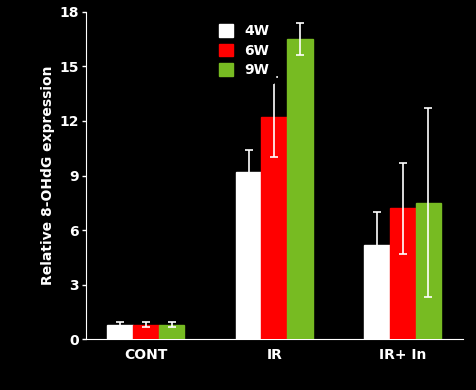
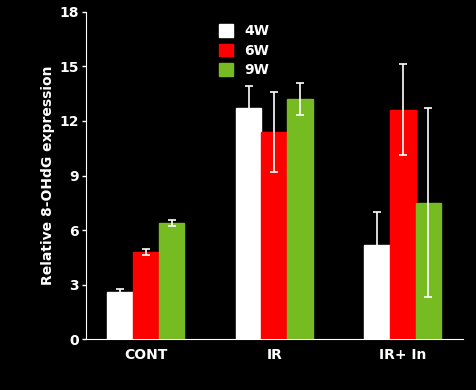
4W/CONT: 0.8 -> 2.6
6W/CONT: 0.8 -> 4.8
9W/CONT: 0.8 -> 6.4
4W/IR: 9.2 -> 12.7
6W/IR: 12.2 -> 11.4
9W/IR: 16.5 -> 13.2
6W/IR+ In: 7.2 -> 12.6
